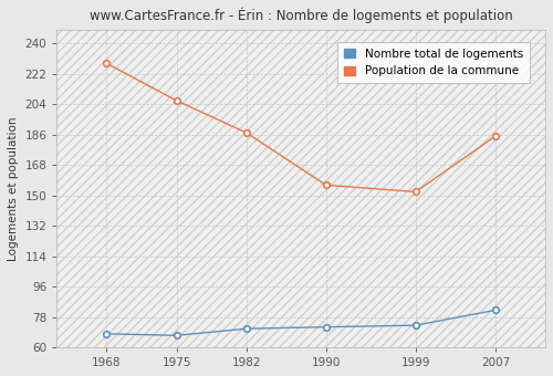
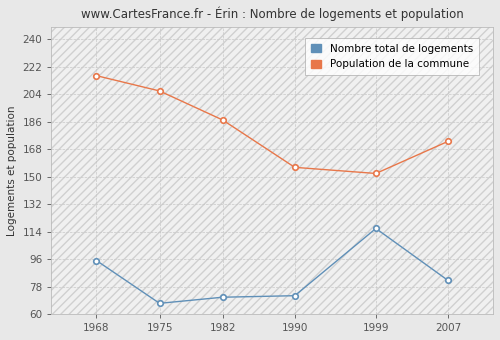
Nombre total de logements/1968: 68 -> 95
Population de la commune/1968: 228 -> 216
Nombre total de logements/1999: 73 -> 116
Population de la commune/2007: 185 -> 173
